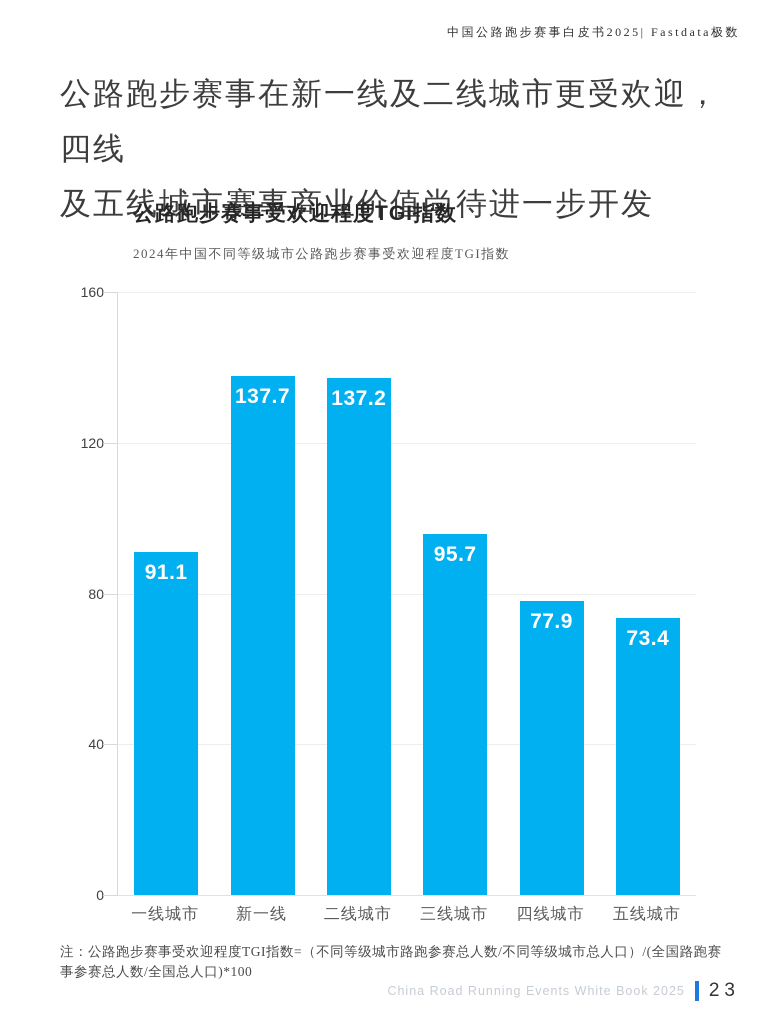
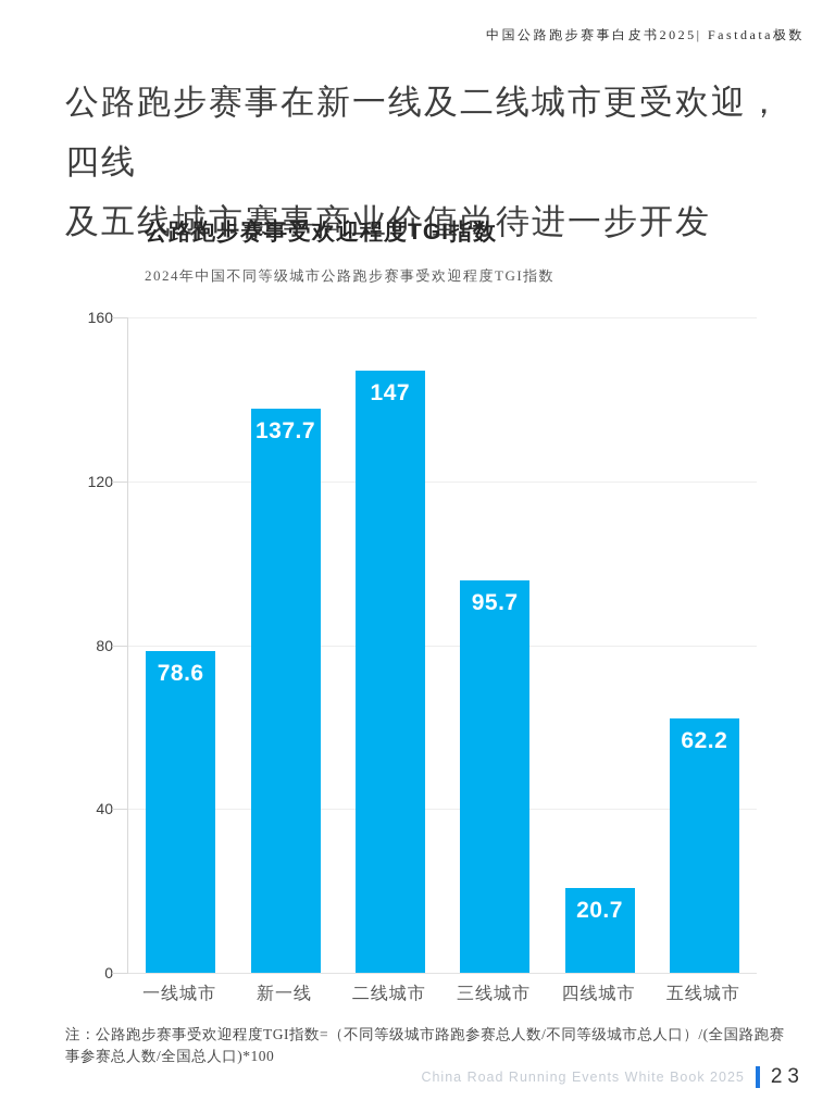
一线城市: 91.1 -> 78.6
二线城市: 137.2 -> 147
四线城市: 77.9 -> 20.7
五线城市: 73.4 -> 62.2
